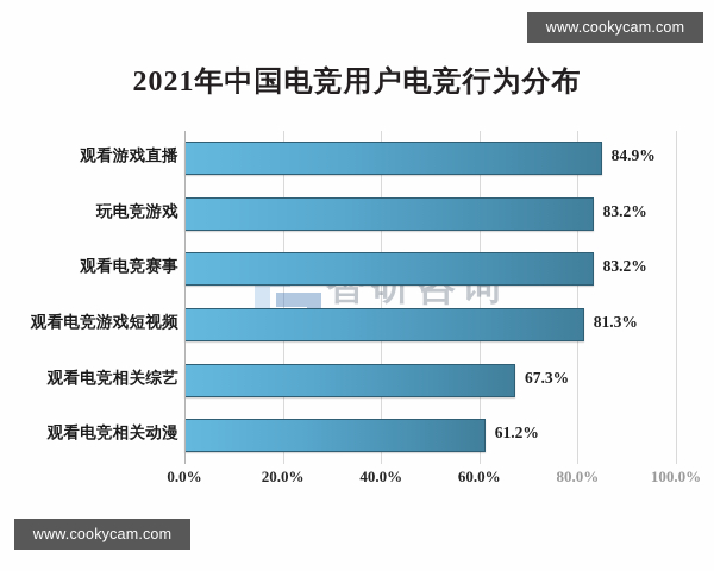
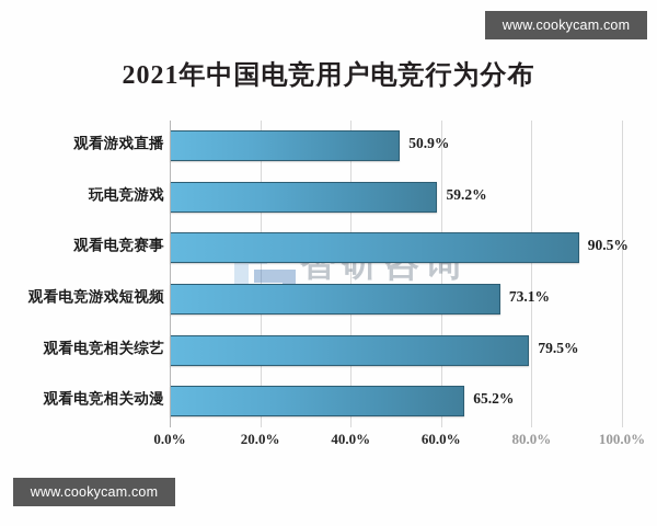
观看游戏直播: 84.9% -> 50.9%
玩电竞游戏: 83.2% -> 59.2%
观看电竞赛事: 83.2% -> 90.5%
观看电竞游戏短视频: 81.3% -> 73.1%
观看电竞相关综艺: 67.3% -> 79.5%
观看电竞相关动漫: 61.2% -> 65.2%
